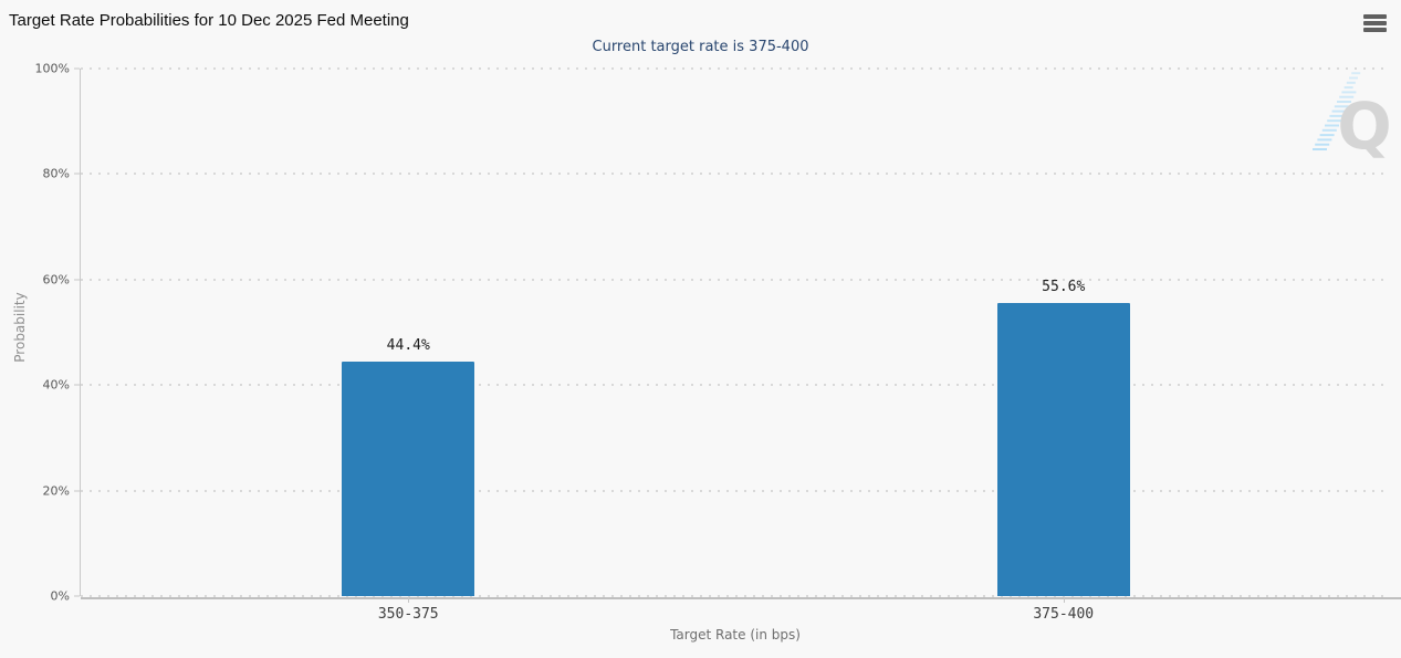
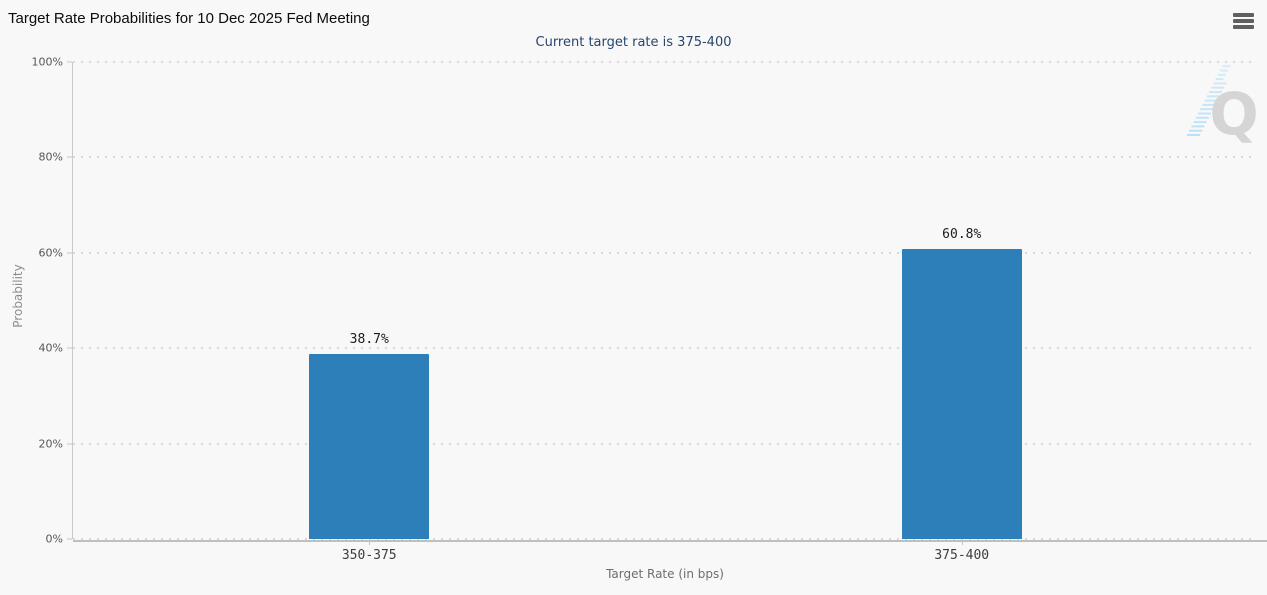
350-375: 44.4% -> 38.7%
375-400: 55.6% -> 60.8%
